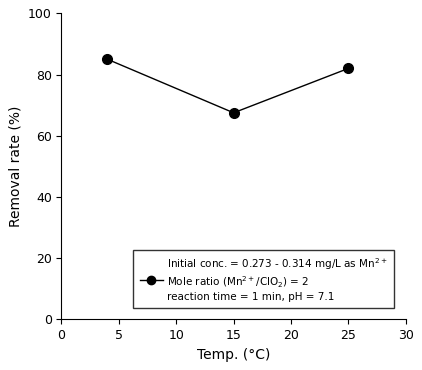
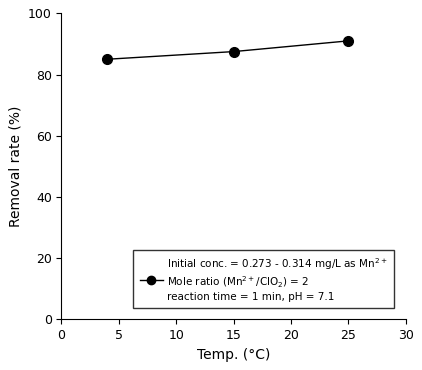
15: 67.5 -> 87.5
25: 82.0 -> 91.0
